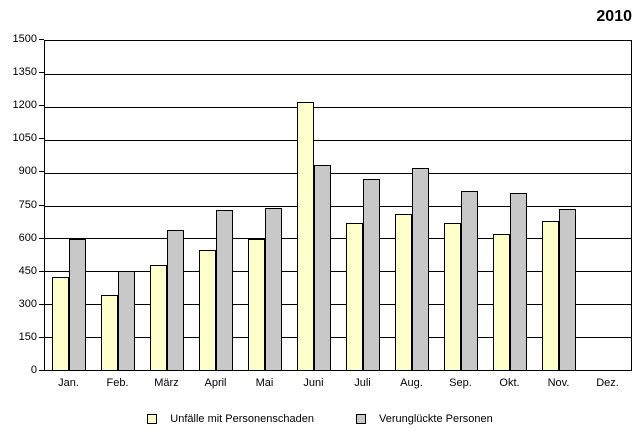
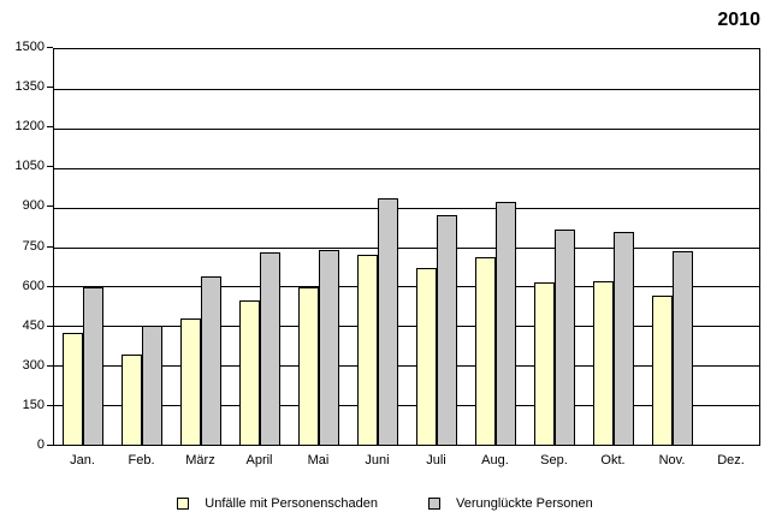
Unfälle mit Personenschaden/Juni: 1220 -> 720
Unfälle mit Personenschaden/Sep.: 670 -> 620
Unfälle mit Personenschaden/Nov.: 680 -> 560
